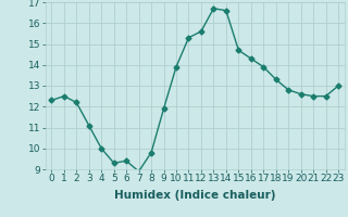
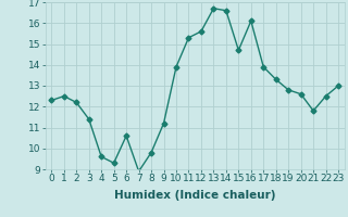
3: 11.1 -> 11.4
4: 10.0 -> 9.6
6: 9.4 -> 10.6
9: 11.9 -> 11.2
16: 14.3 -> 16.1
21: 12.5 -> 11.8
